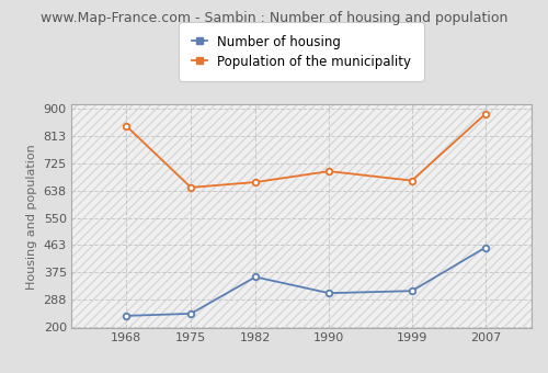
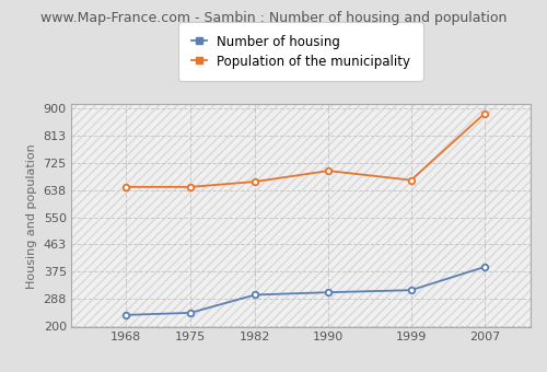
Population of the municipality/1968: 845 -> 648
Number of housing/1982: 360 -> 300
Number of housing/2007: 455 -> 390
